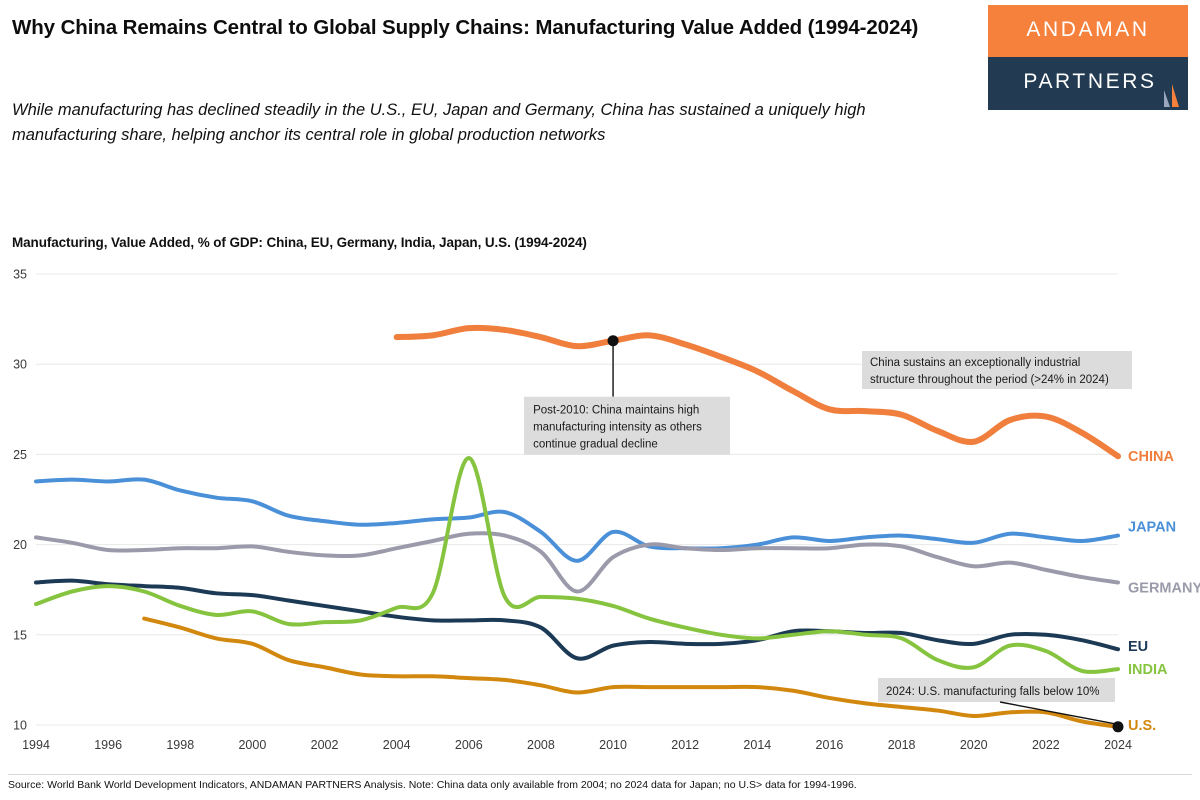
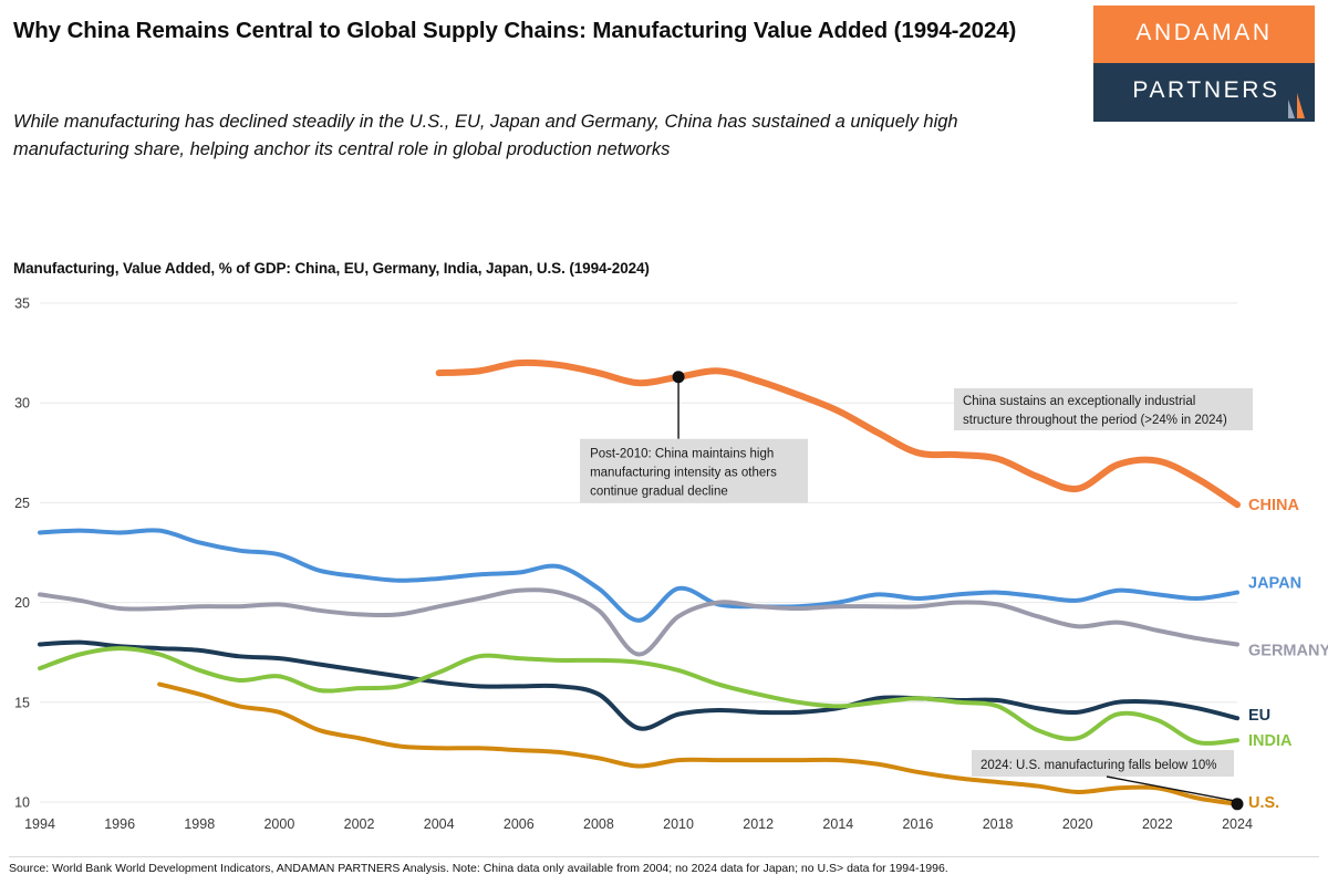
INDIA/2006: 24.8 -> 17.2
